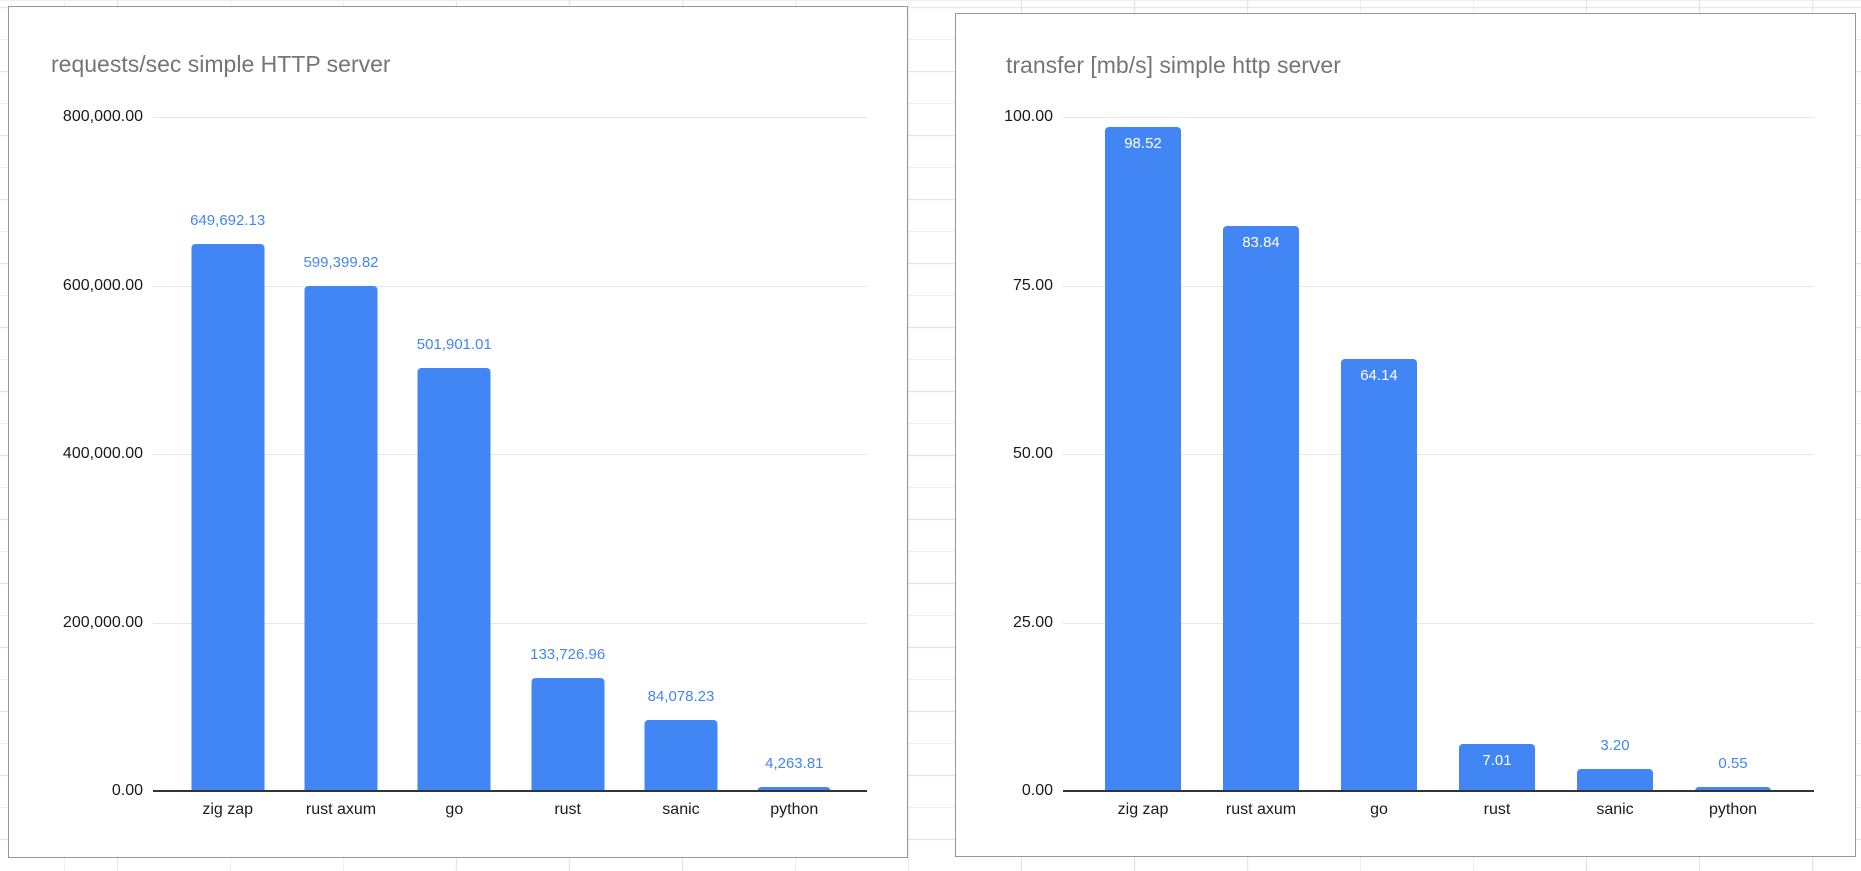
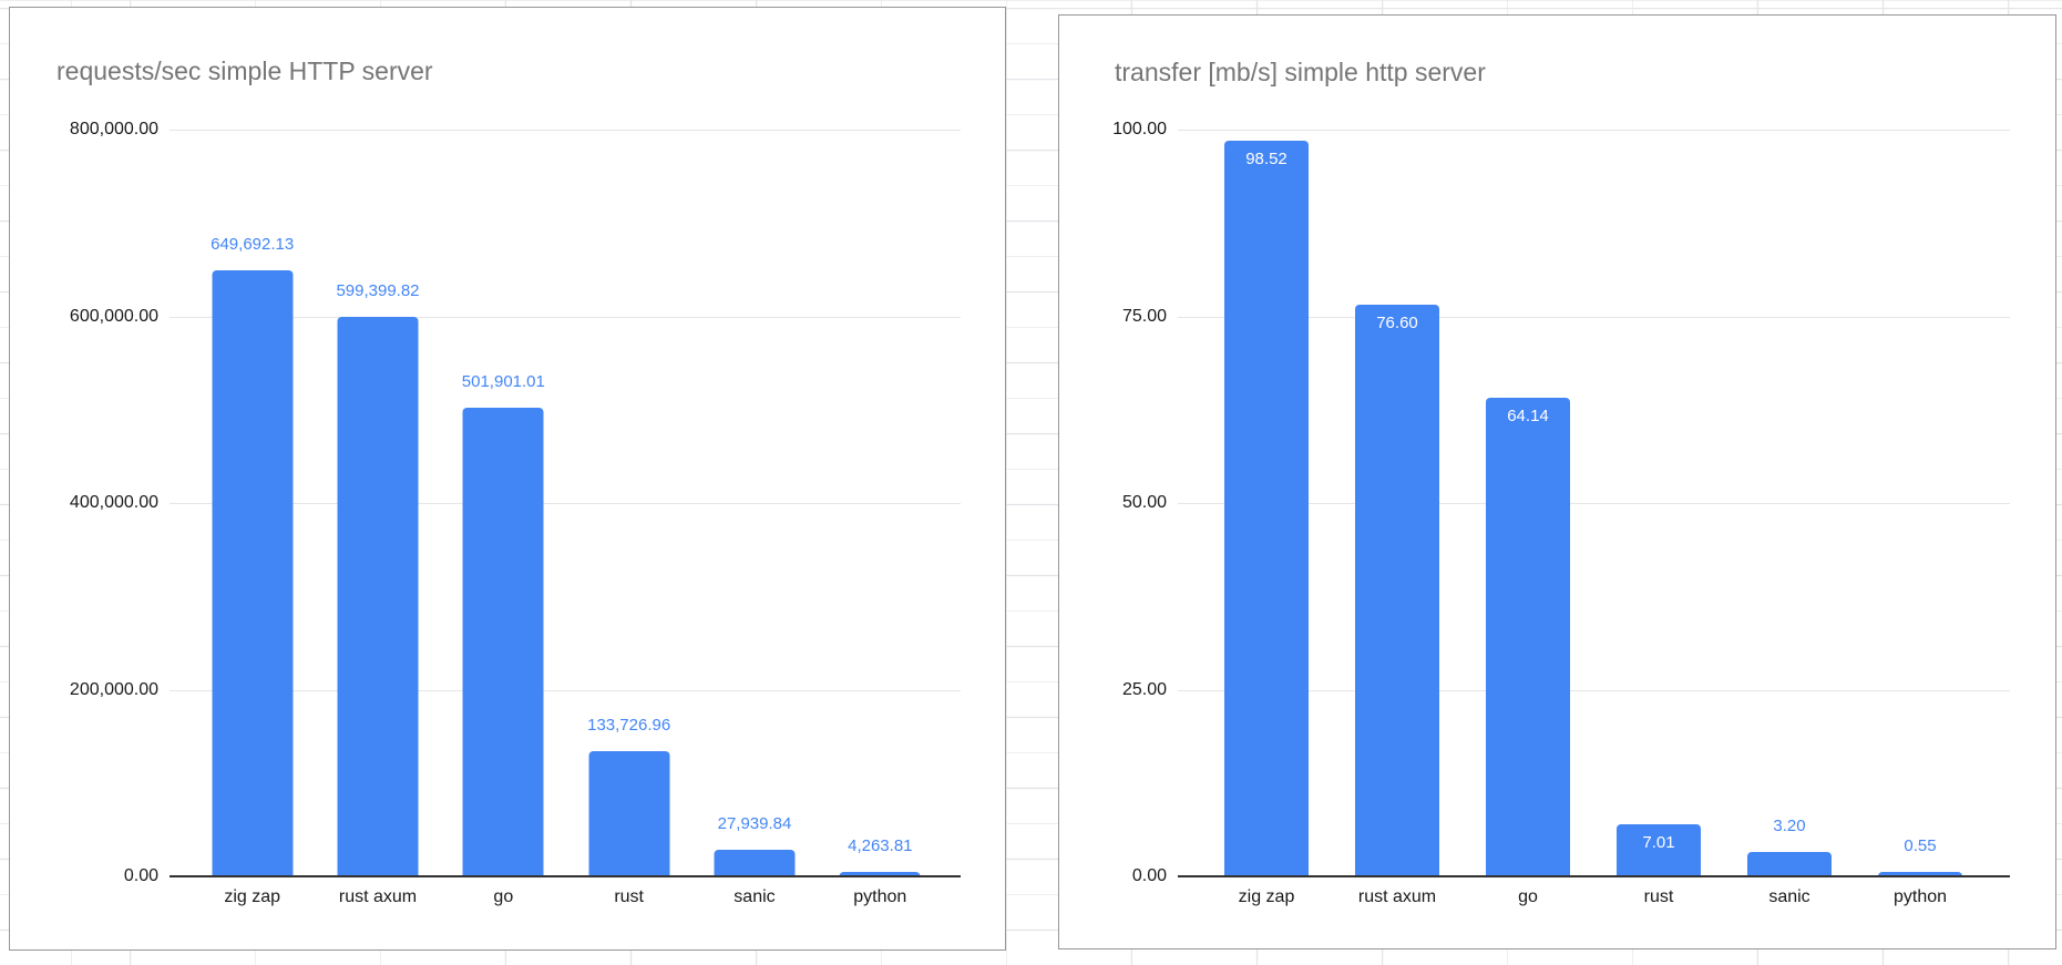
requests/sec simple HTTP server/sanic: 84,078.23 -> 27,939.84
transfer [mb/s] simple http server/rust axum: 83.84 -> 76.60
